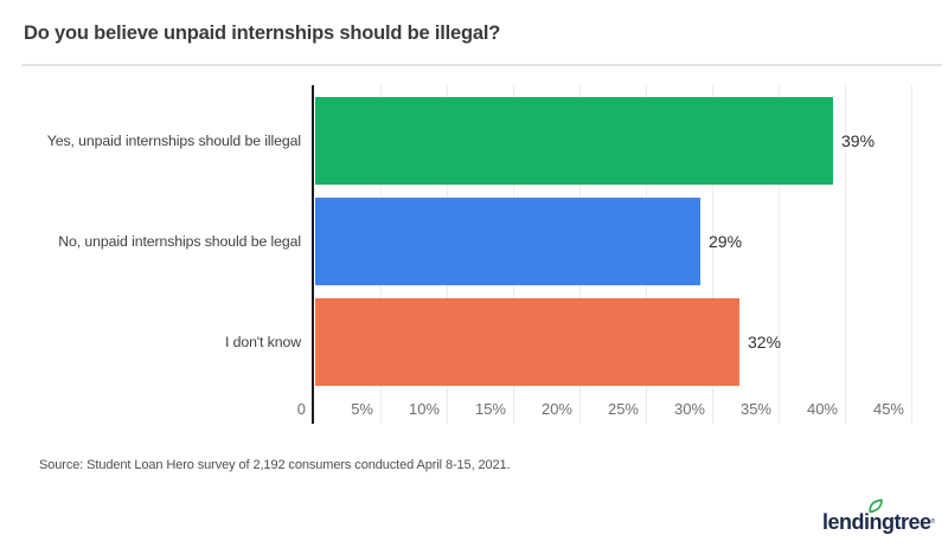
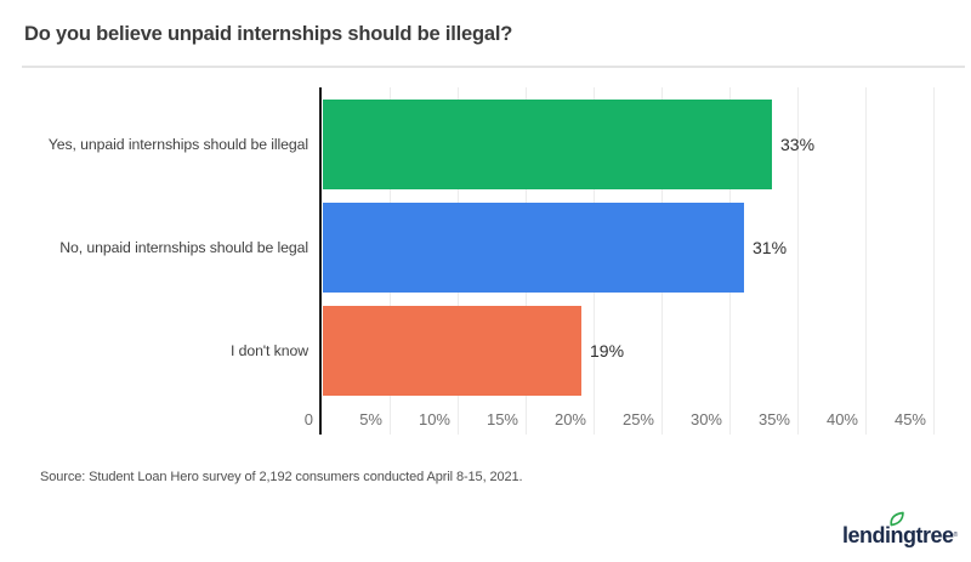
Yes, unpaid internships should be illegal: 39% -> 33%
No, unpaid internships should be legal: 29% -> 31%
I don't know: 32% -> 19%
